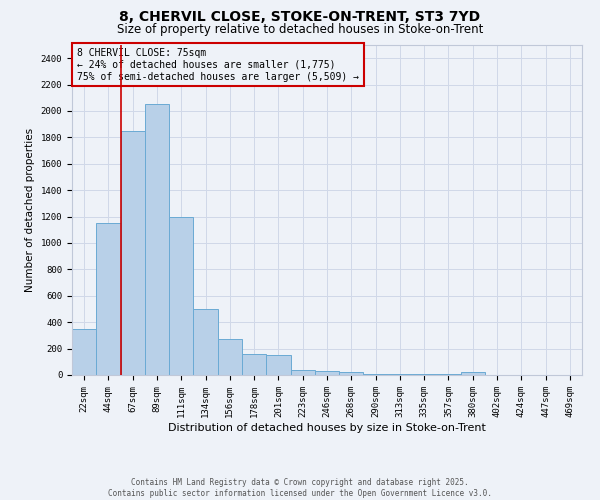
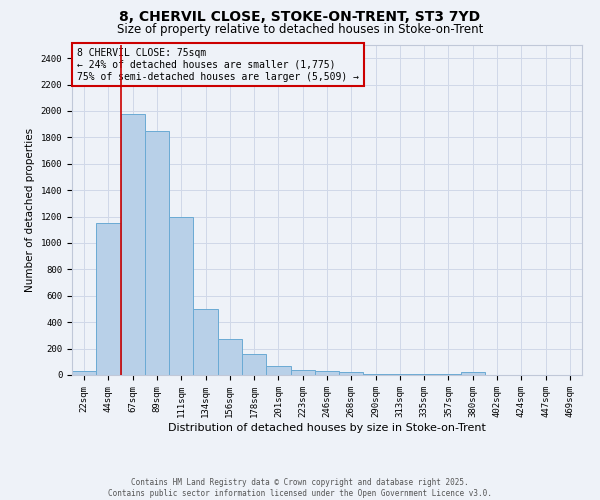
22sqm: 350 -> 30
67sqm: 1850 -> 1980
89sqm: 2050 -> 1850
201sqm: 150 -> 70
